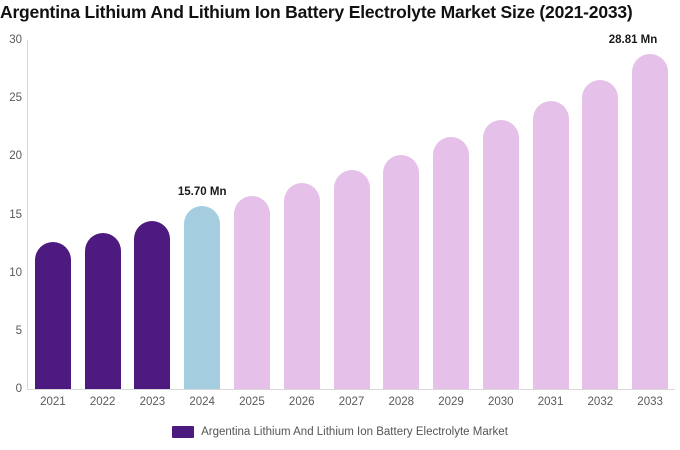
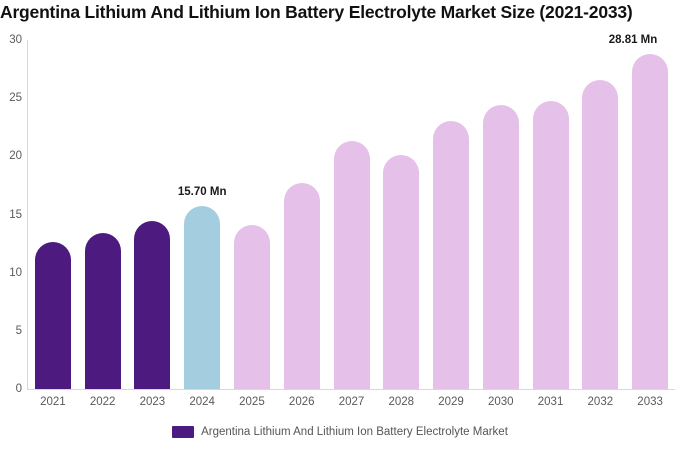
2025: 16.6 -> 14.1
2027: 18.9 -> 21.3
2029: 21.7 -> 23.0
2030: 23.1 -> 24.4
